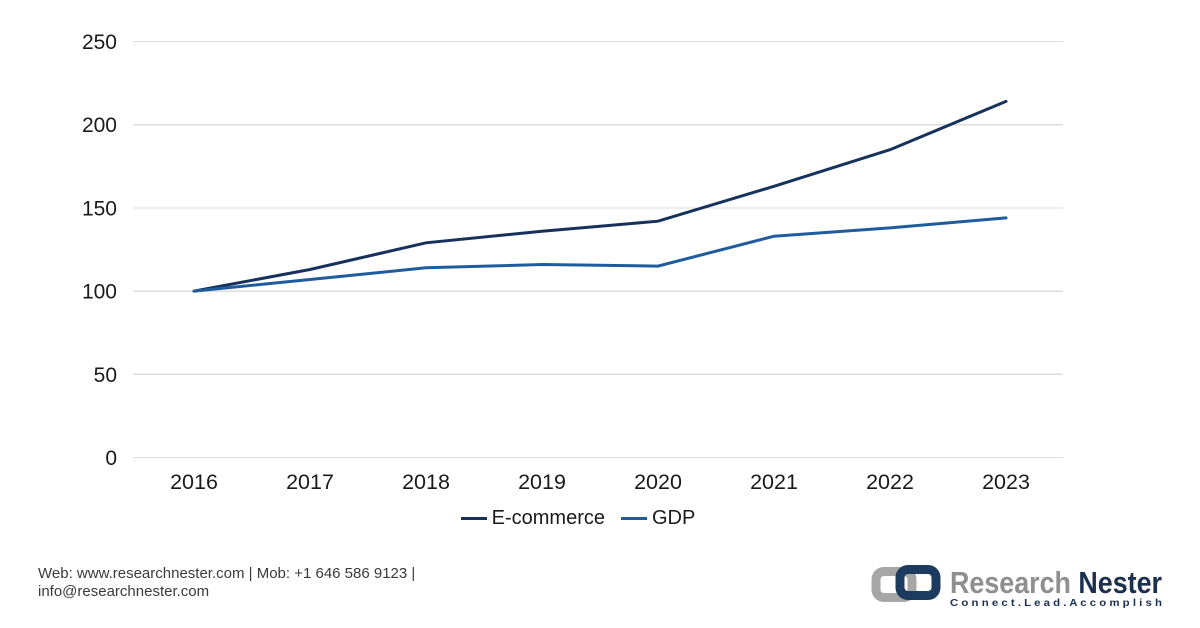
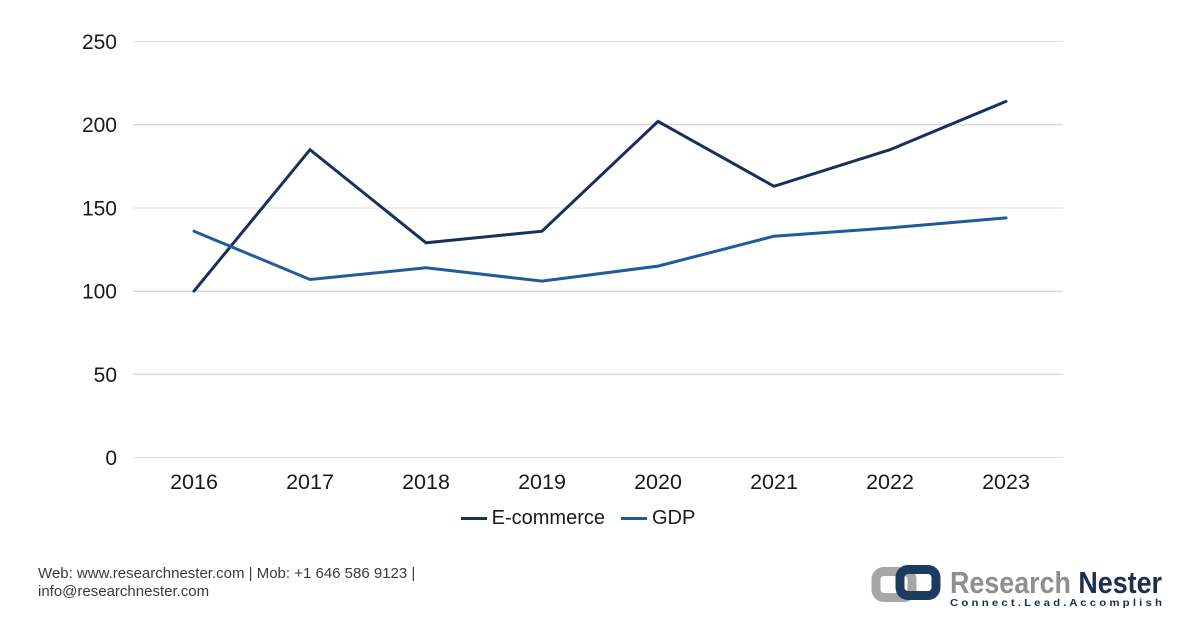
GDP/2016: 100 -> 136
E-commerce/2017: 113 -> 185
GDP/2019: 116 -> 106
E-commerce/2020: 142 -> 202
